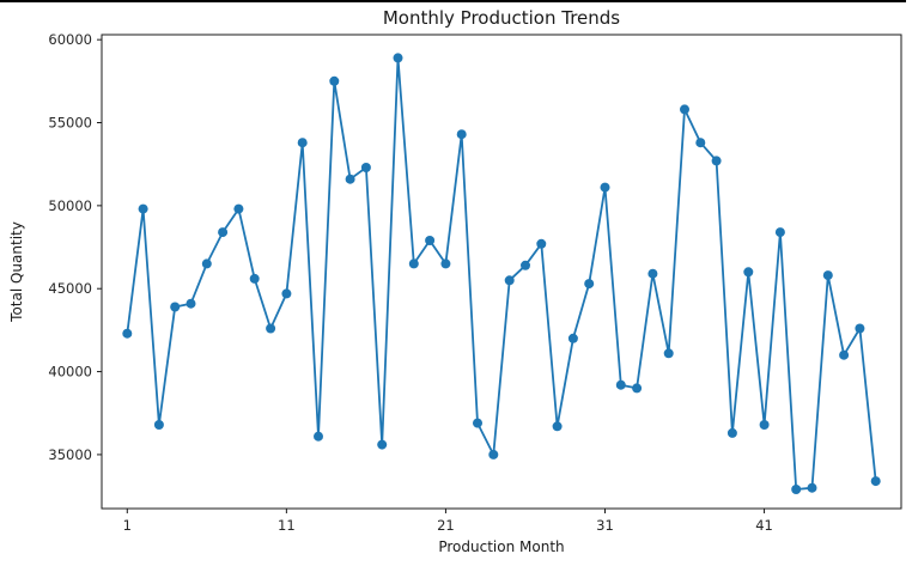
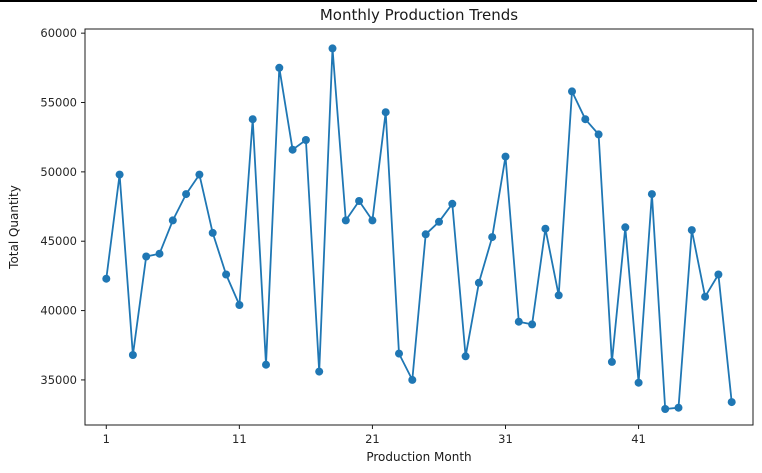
11: 44700 -> 40400
41: 36800 -> 34800
